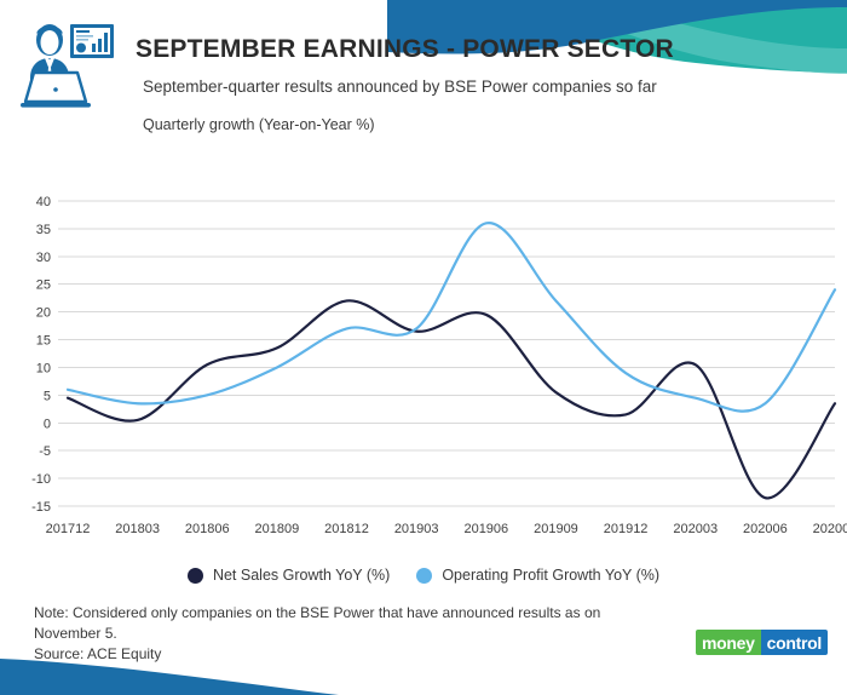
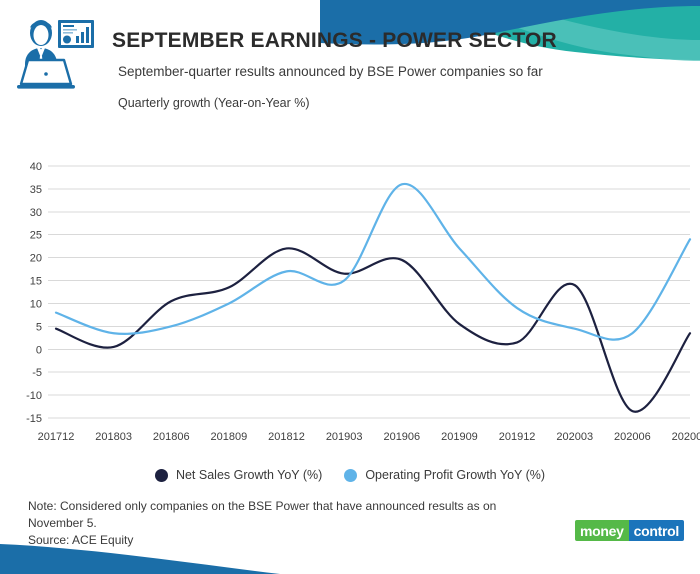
Operating Profit Growth YoY (%)/201712: 6 -> 8
Operating Profit Growth YoY (%)/201903: 17 -> 15
Net Sales Growth YoY (%)/202003: 10 -> 14
